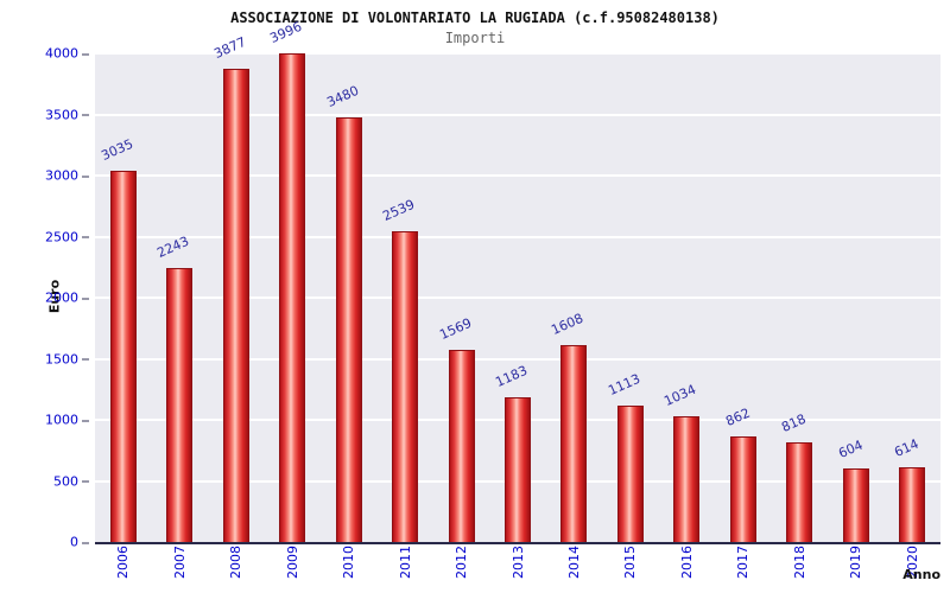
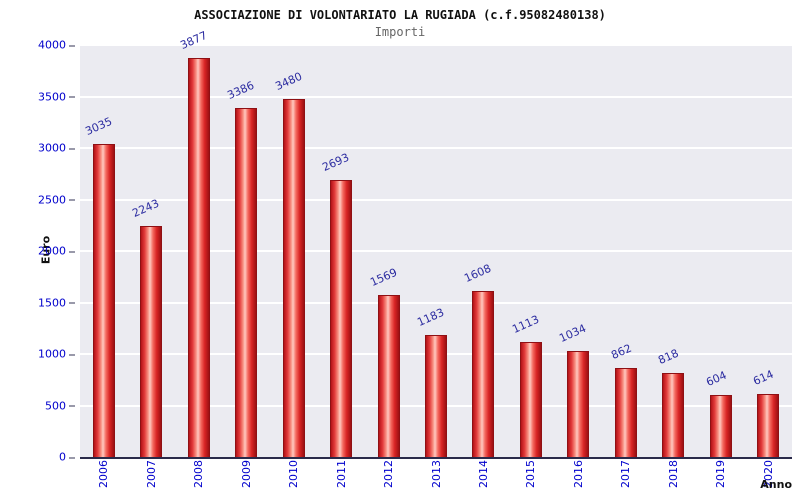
2009: 3996 -> 3386
2011: 2539 -> 2693
